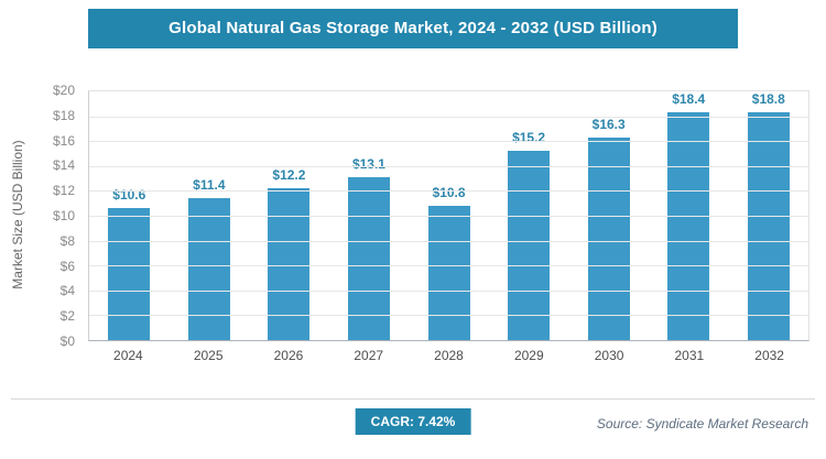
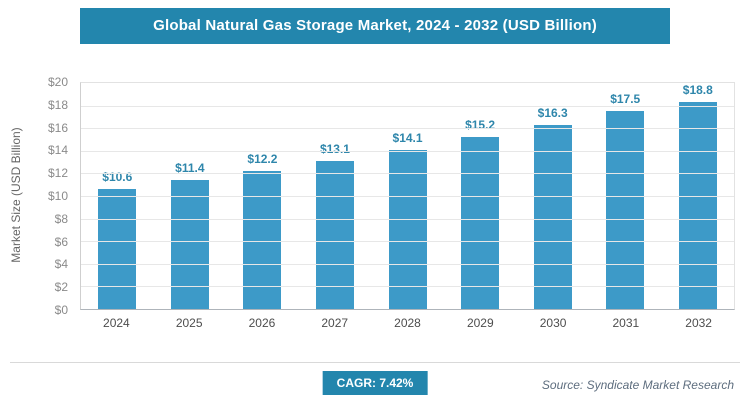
2028: $10.8 -> $14.1
2031: $18.4 -> $17.5
